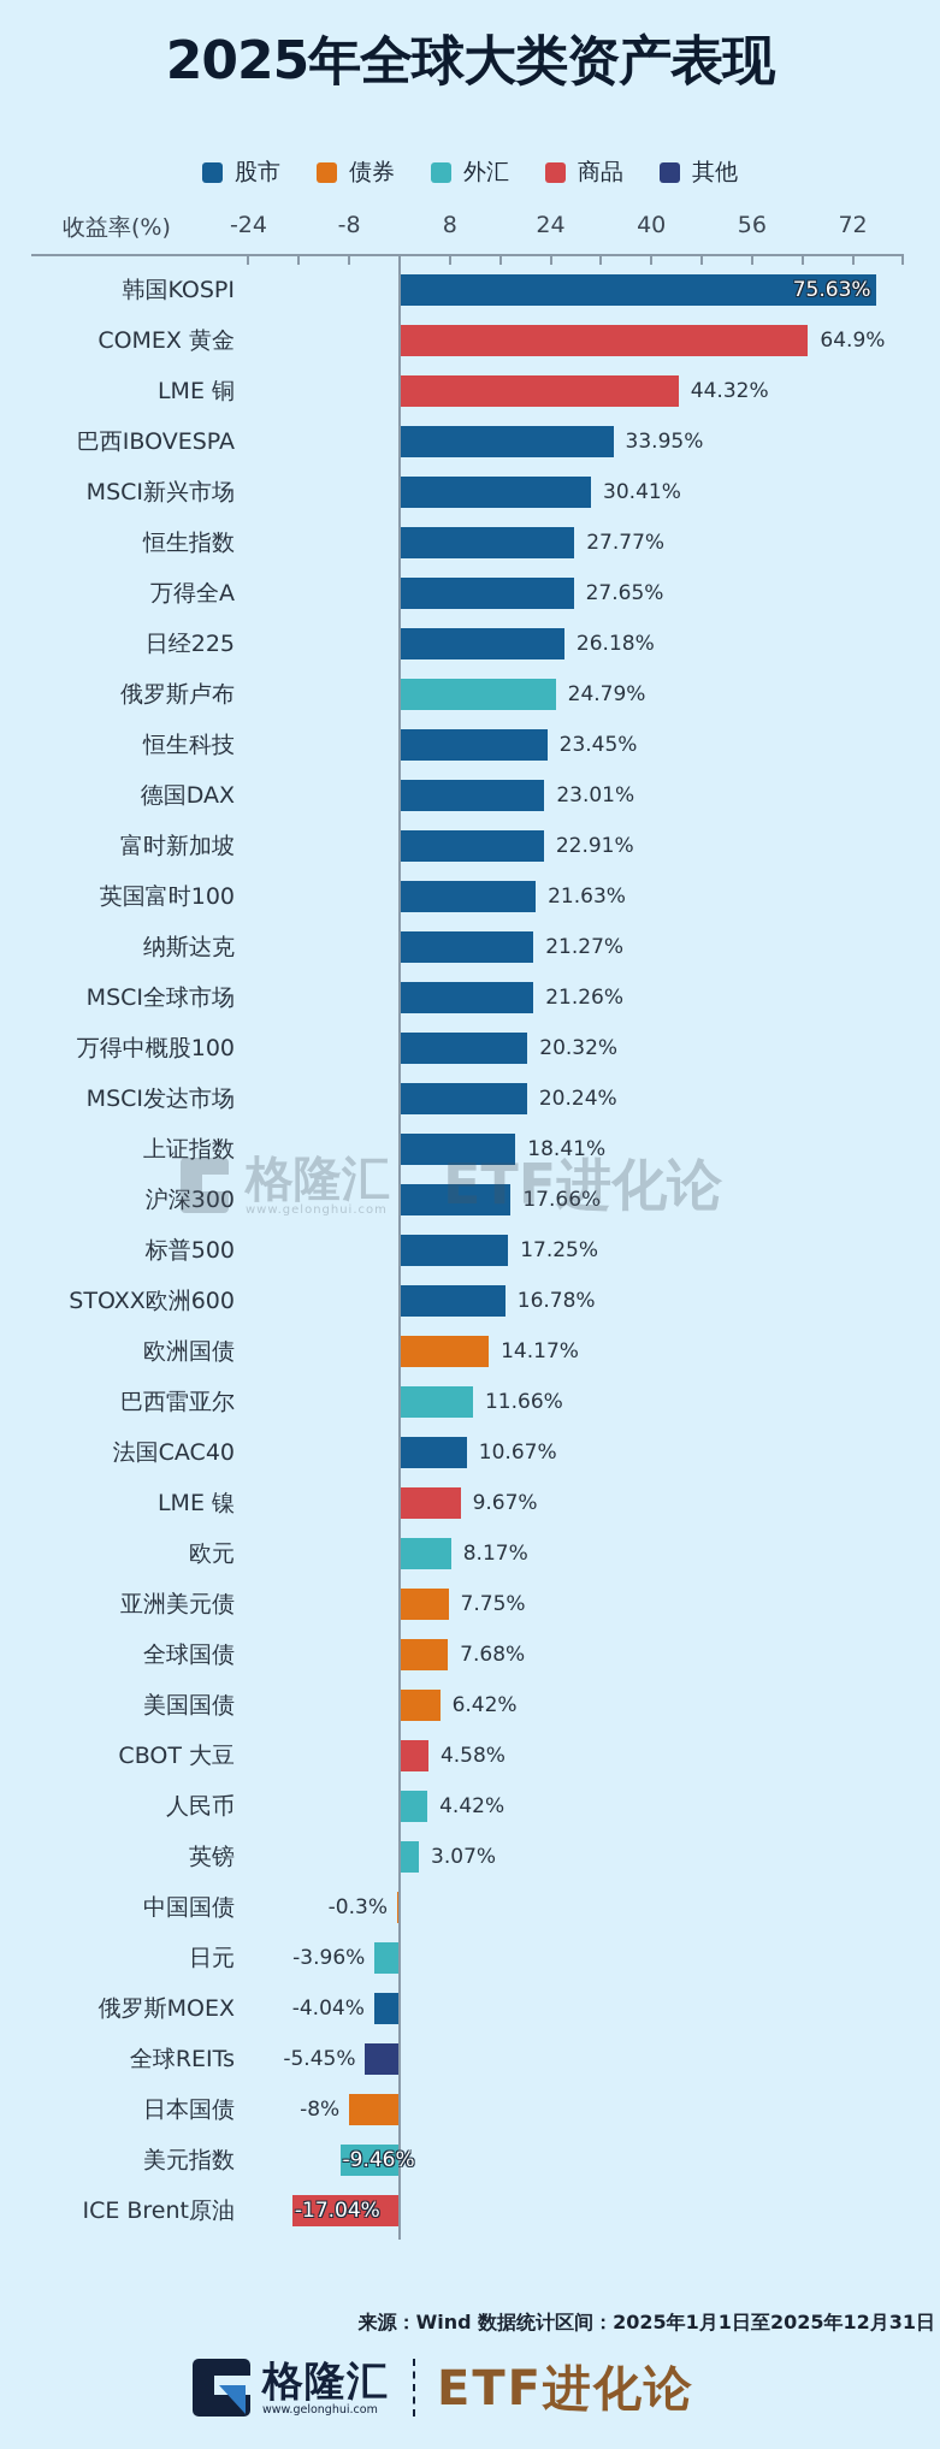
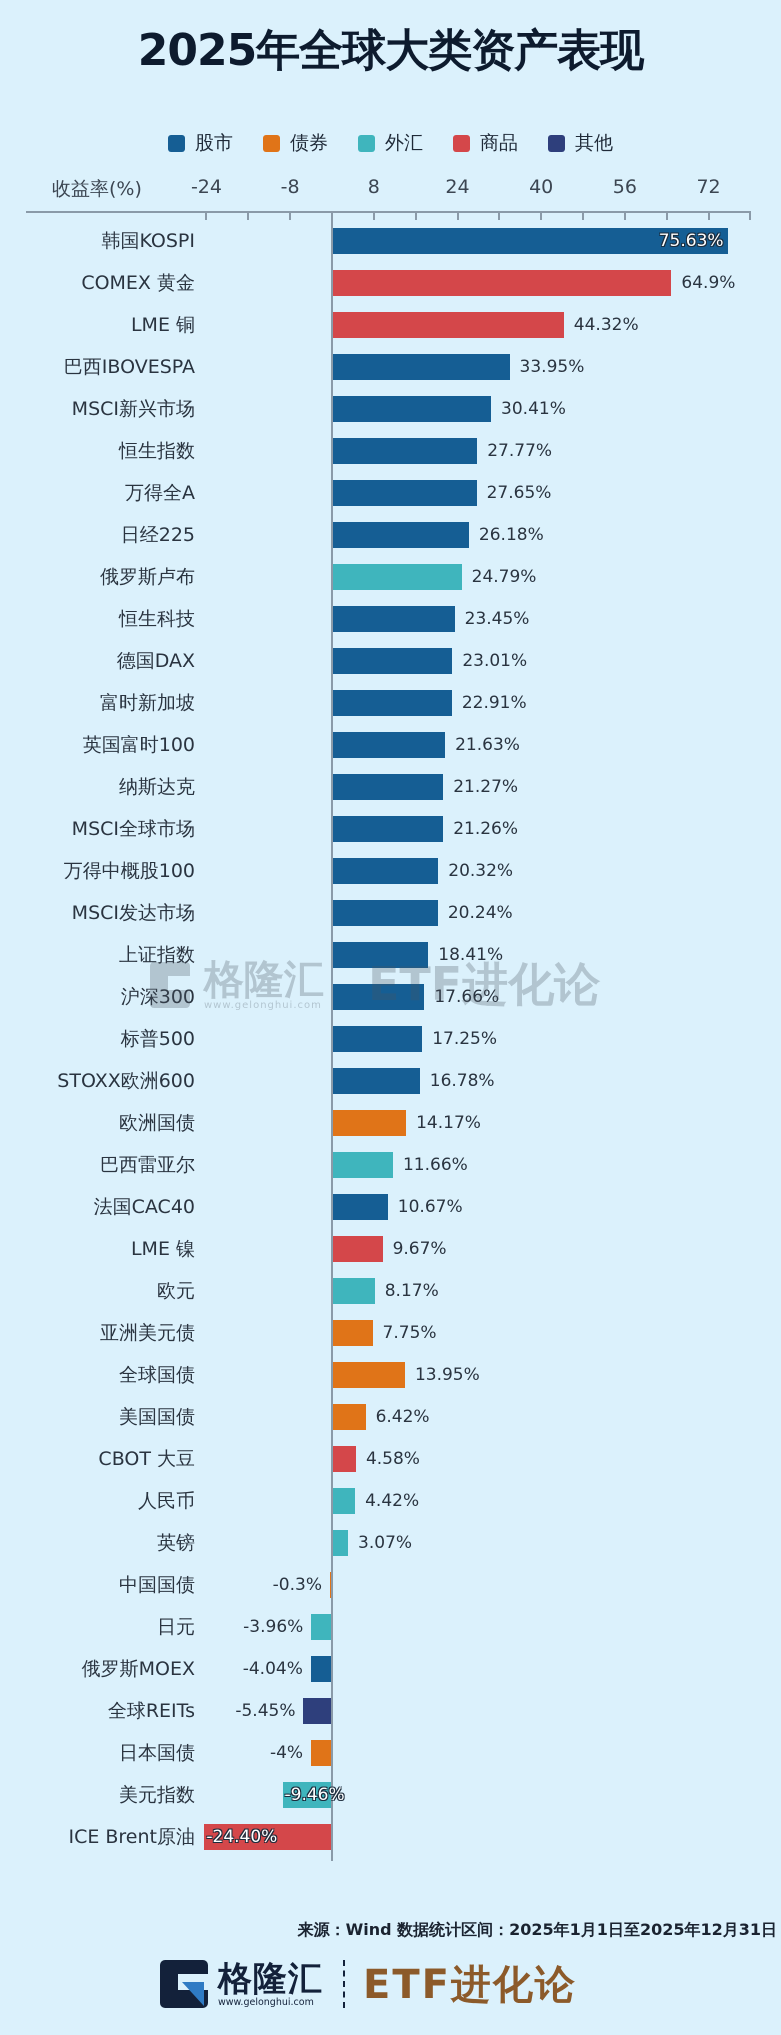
全球国债: 7.68% -> 13.95%
日本国债: -8% -> -4%
ICE Brent原油: -17.04% -> -24.40%
